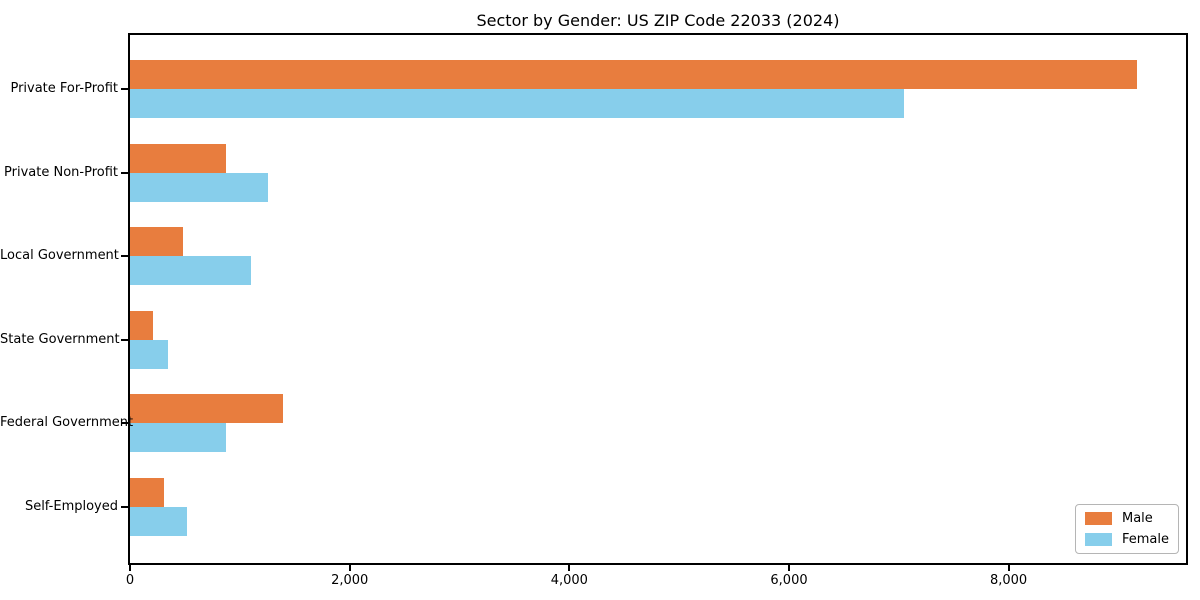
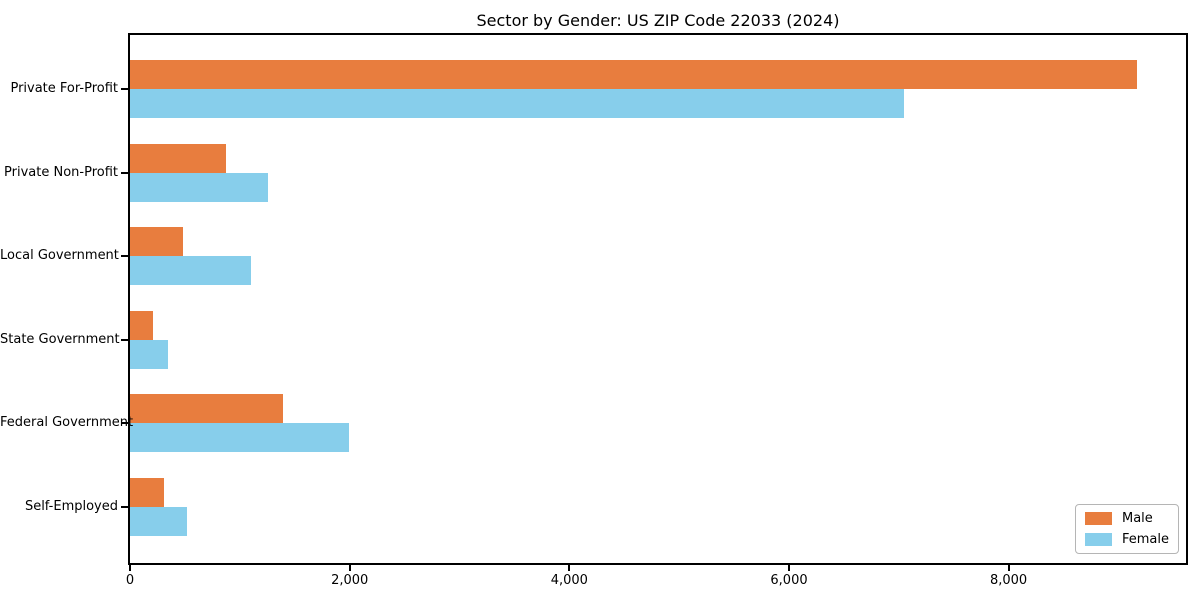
Female/Federal Government: 870 -> 1990
